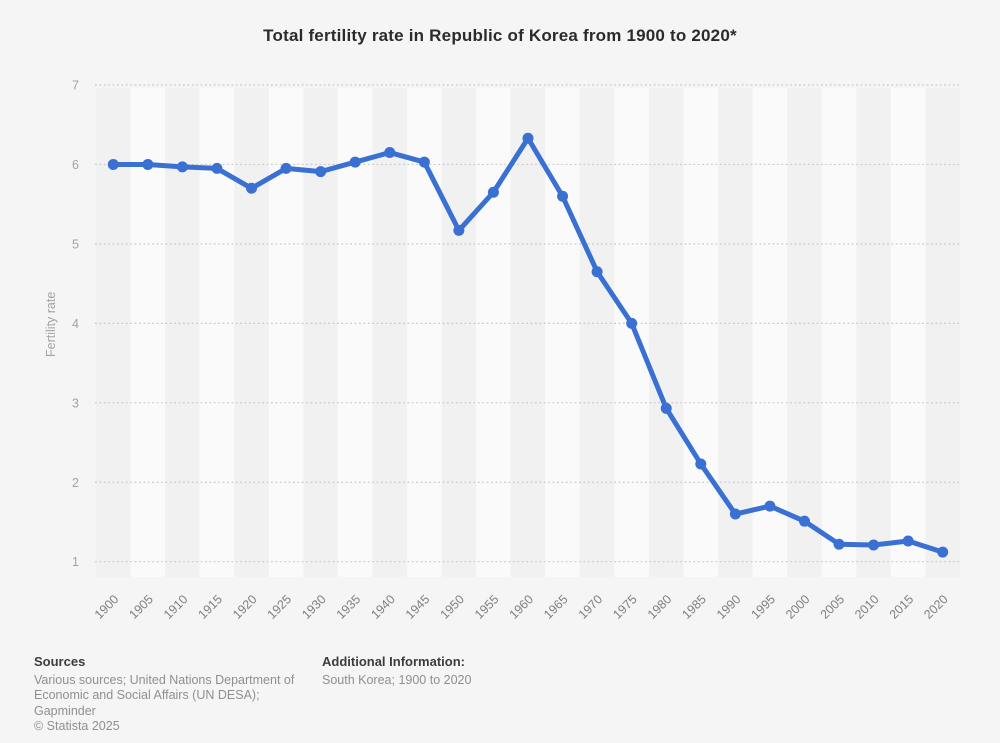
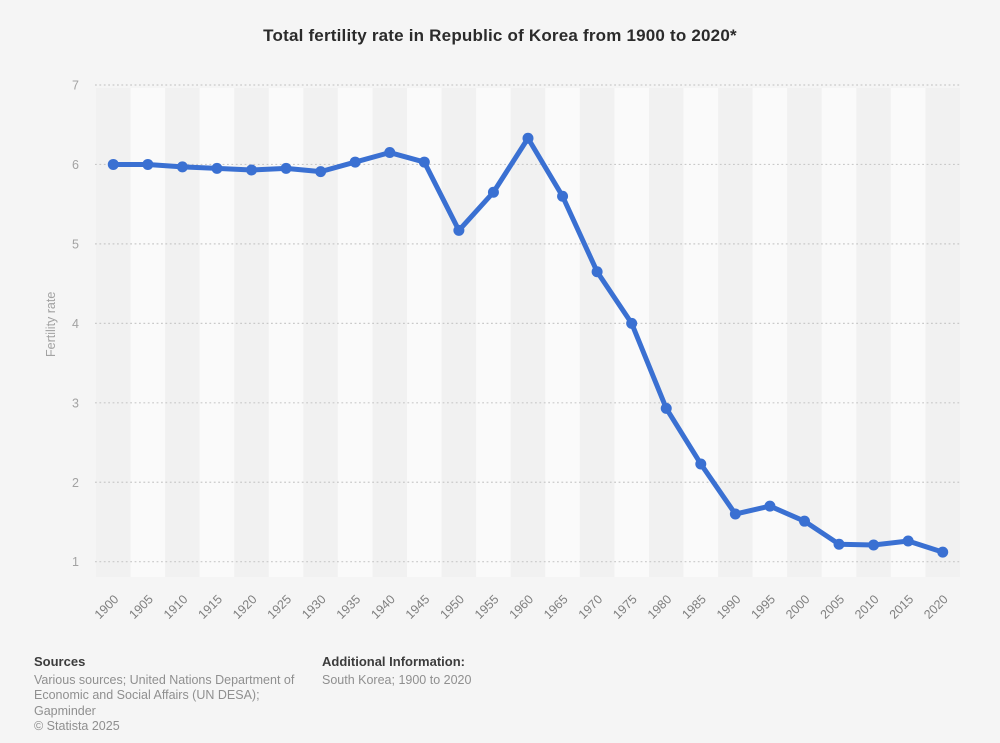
1920: 5.7 -> 5.9
